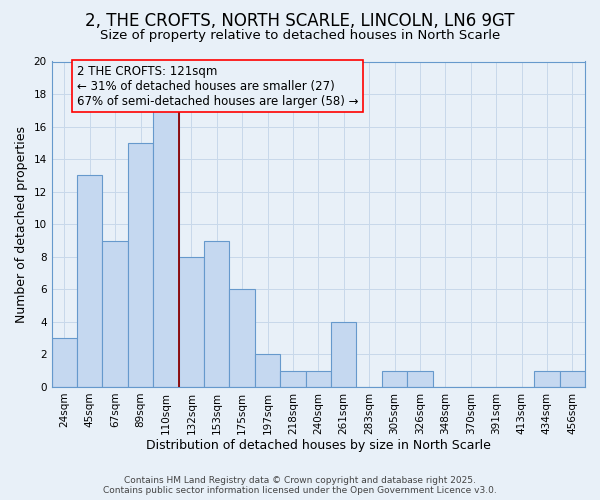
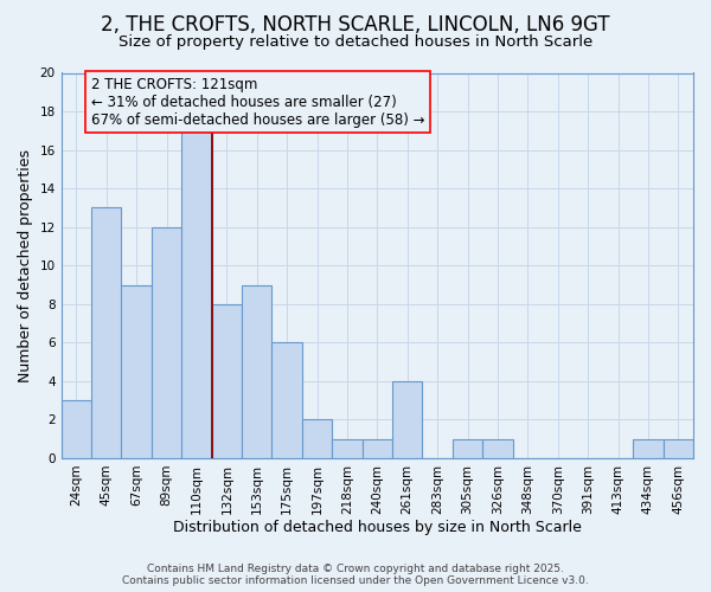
89sqm: 15 -> 12
